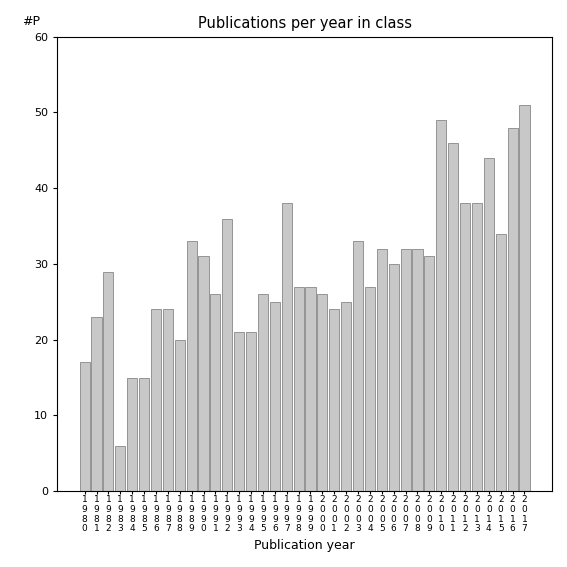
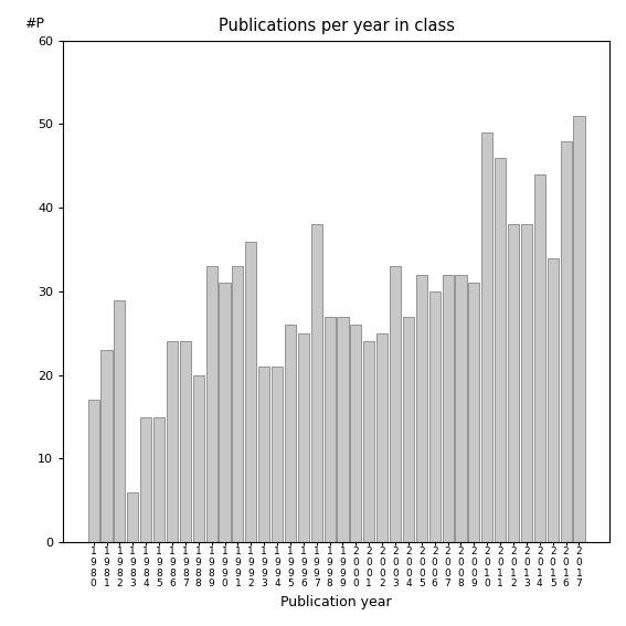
1 9 9 1: 26 -> 33
